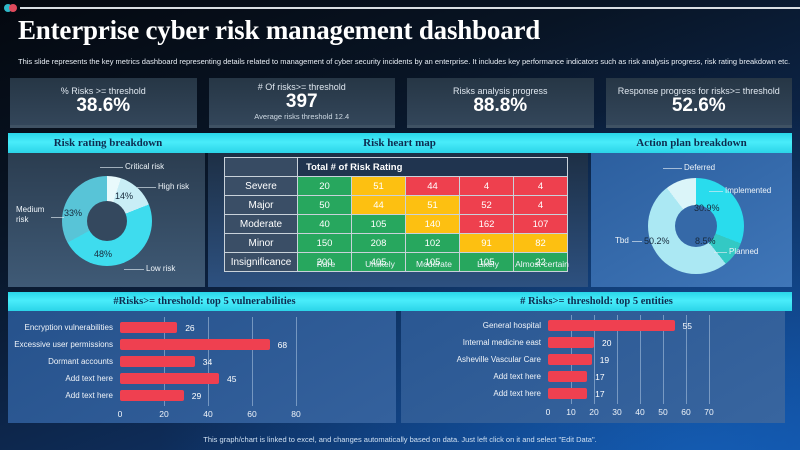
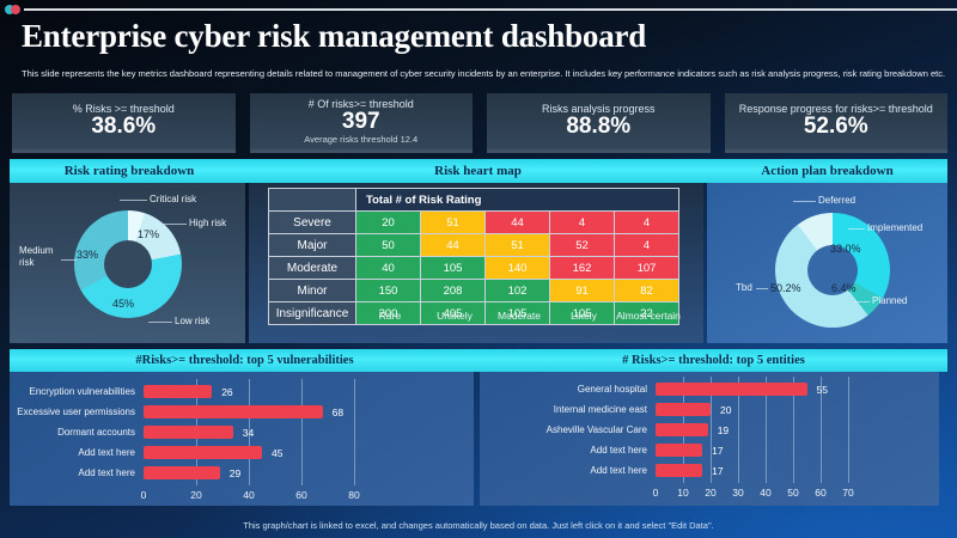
Risk rating breakdown/High risk: 14% -> 17%
Risk rating breakdown/Low risk: 48% -> 45%
Action plan breakdown/Implemented: 30.9% -> 33.0%
Action plan breakdown/Planned: 8.5% -> 6.4%
